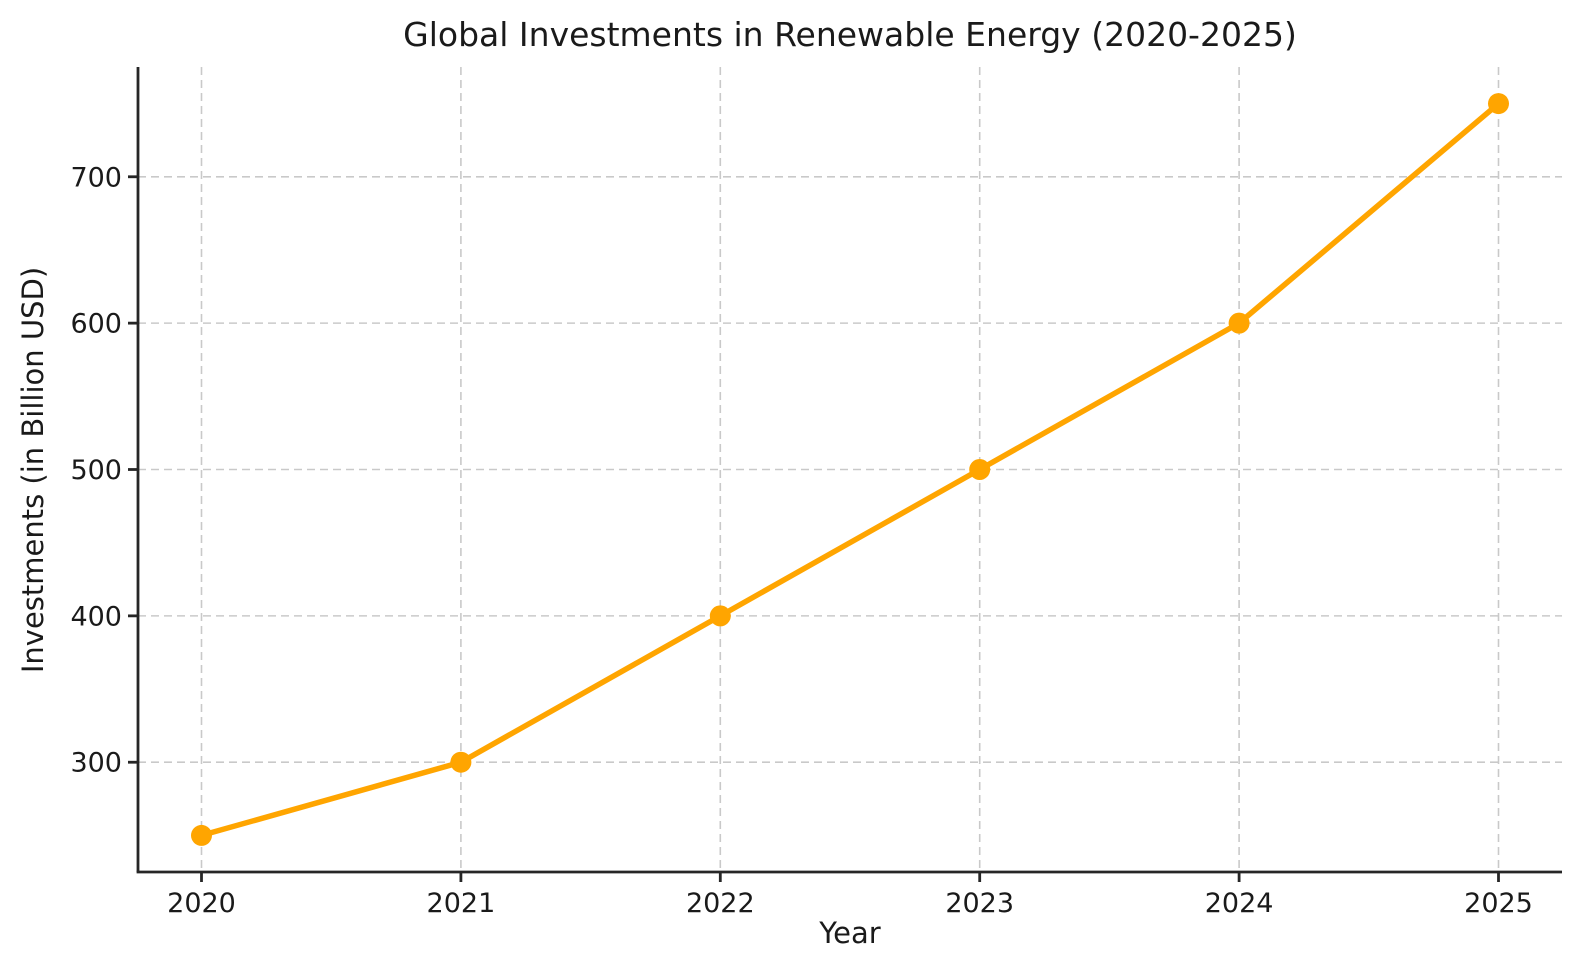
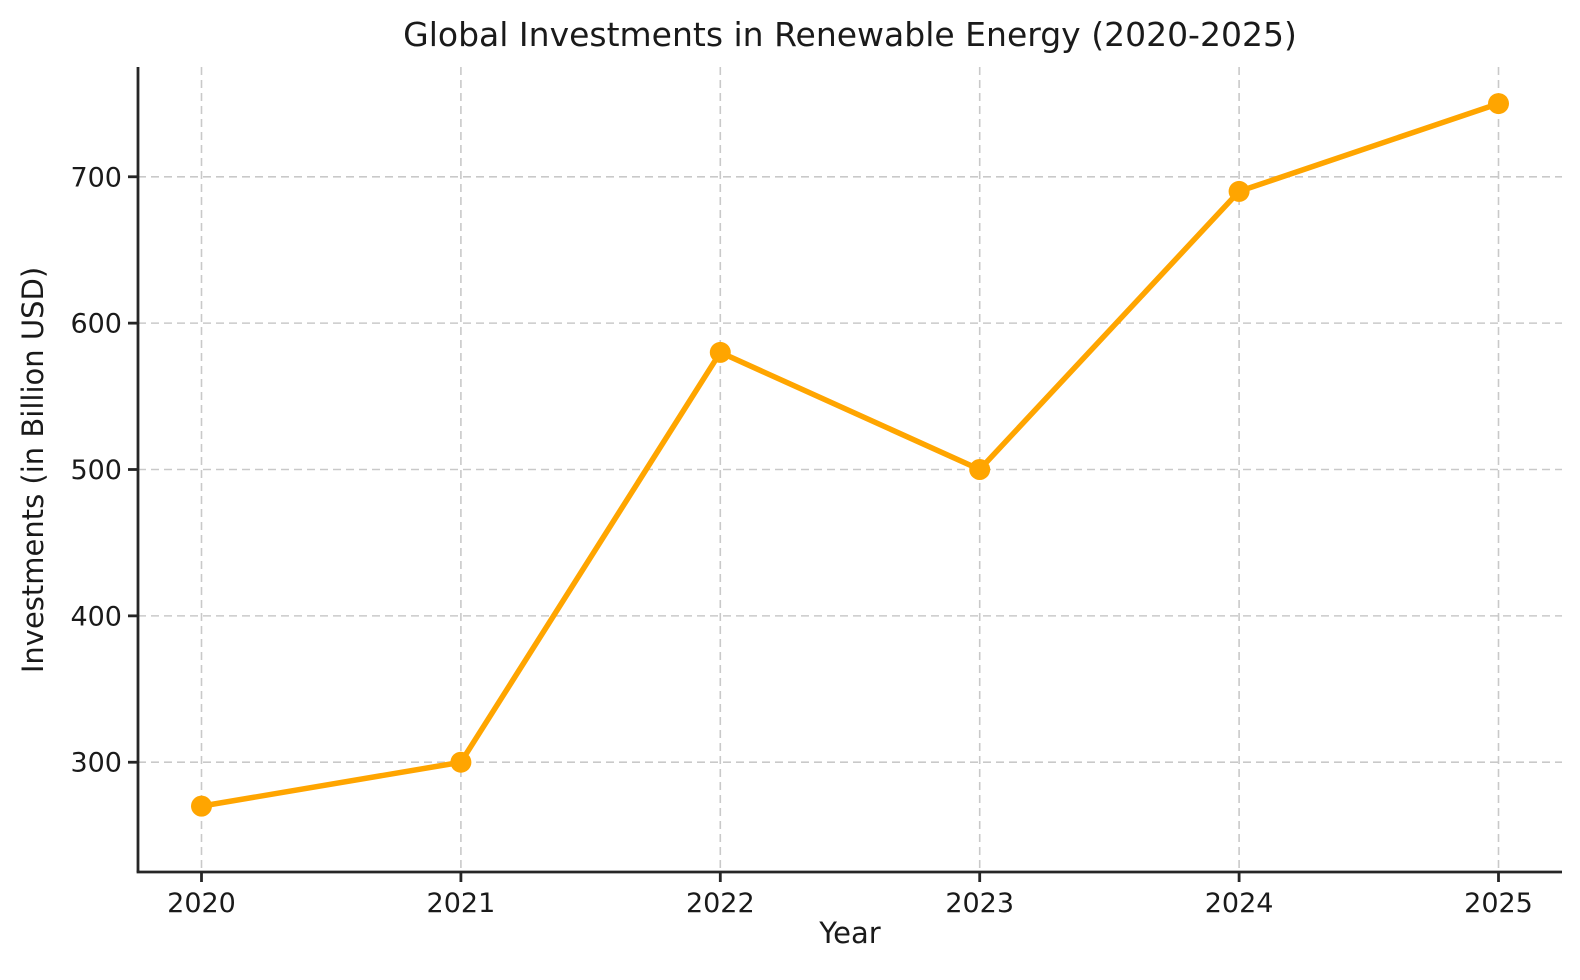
2020: 250 -> 270
2022: 400 -> 580
2024: 600 -> 690
